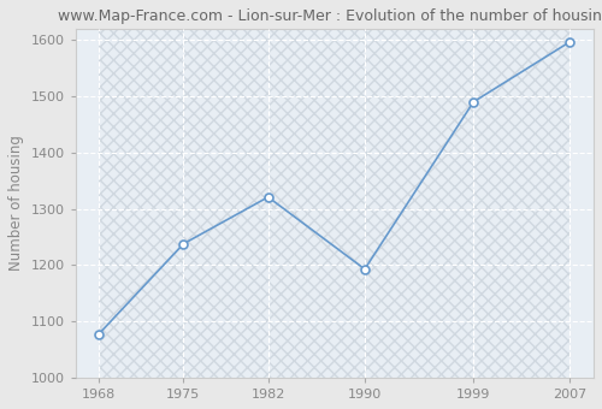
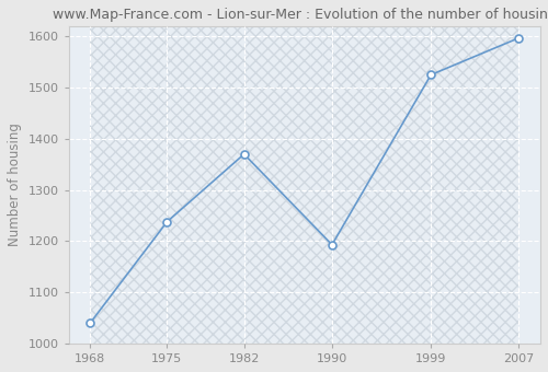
1968: 1078 -> 1040
1982: 1321 -> 1370
1999: 1490 -> 1525
